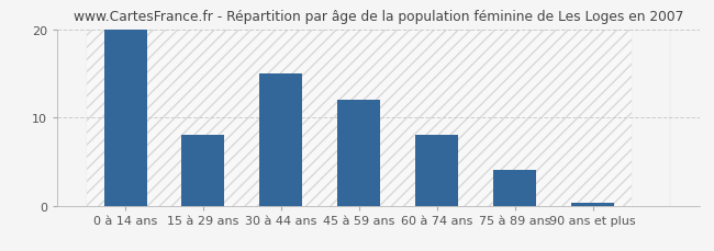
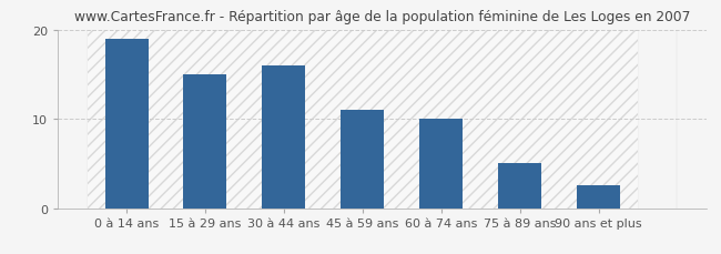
0 à 14 ans: 20.0 -> 19.0
15 à 29 ans: 8.0 -> 15.0
30 à 44 ans: 15.0 -> 16.0
45 à 59 ans: 12.0 -> 11.0
60 à 74 ans: 8.0 -> 10.0
75 à 89 ans: 4.0 -> 5.0
90 ans et plus: 0.3 -> 2.6
